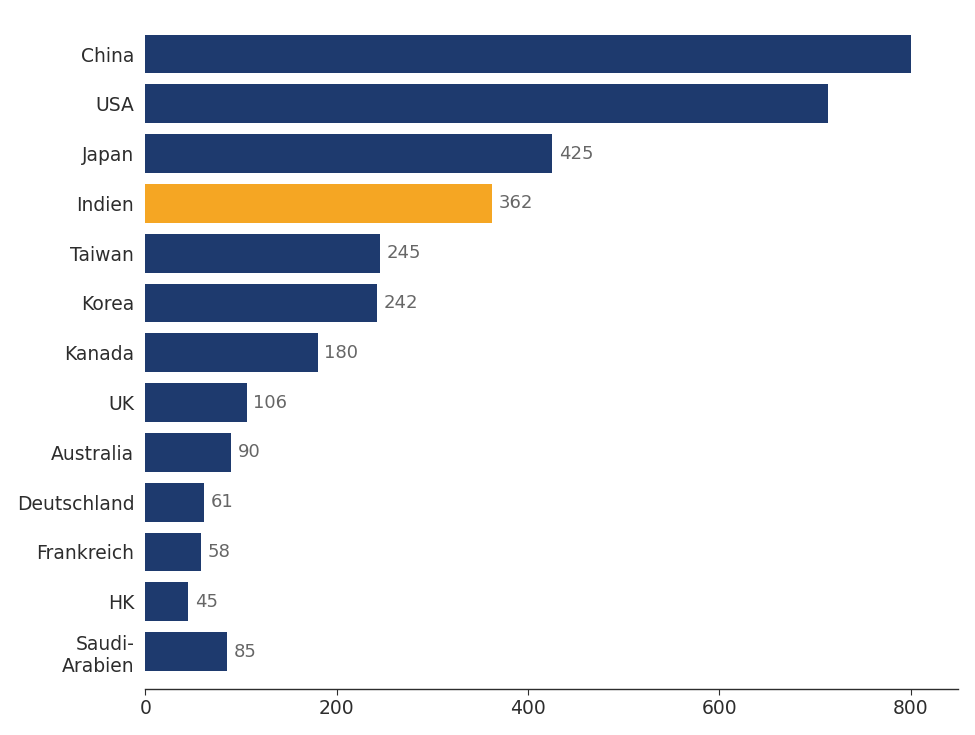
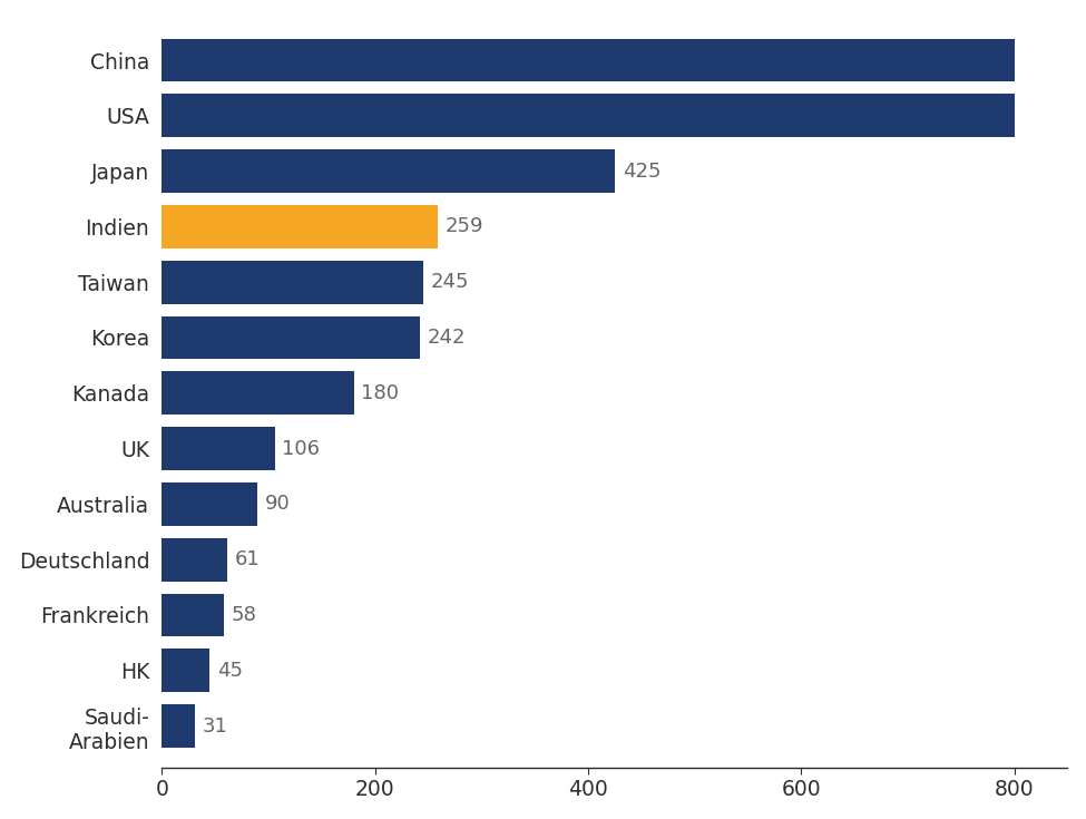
USA: 714 -> 800
Indien: 362 -> 259
Saudi- Arabien: 85 -> 31
